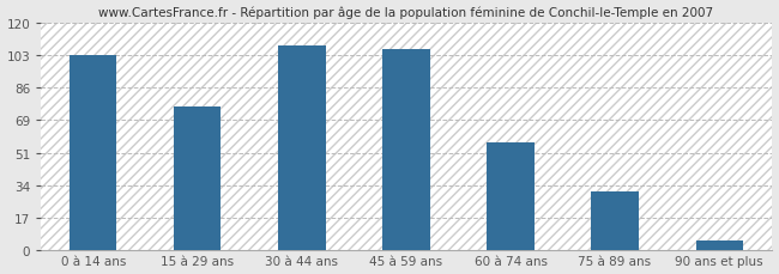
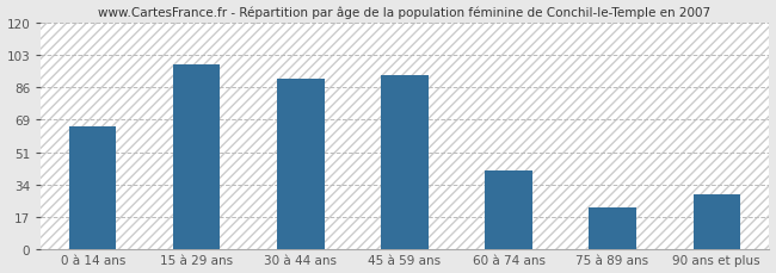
0 à 14 ans: 103 -> 65
15 à 29 ans: 76 -> 98
30 à 44 ans: 108 -> 90
45 à 59 ans: 106 -> 92
60 à 74 ans: 57 -> 42
75 à 89 ans: 31 -> 22
90 ans et plus: 5 -> 29
